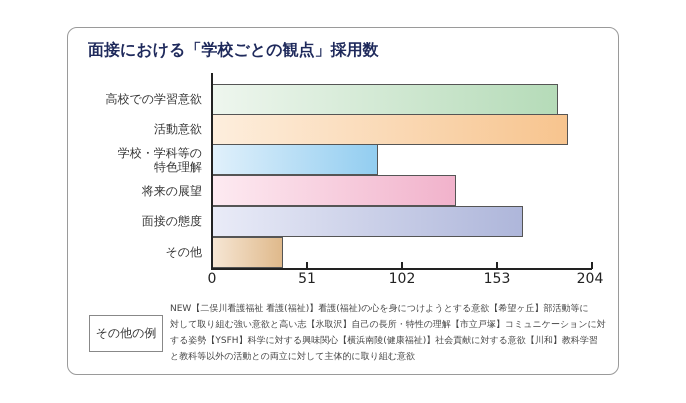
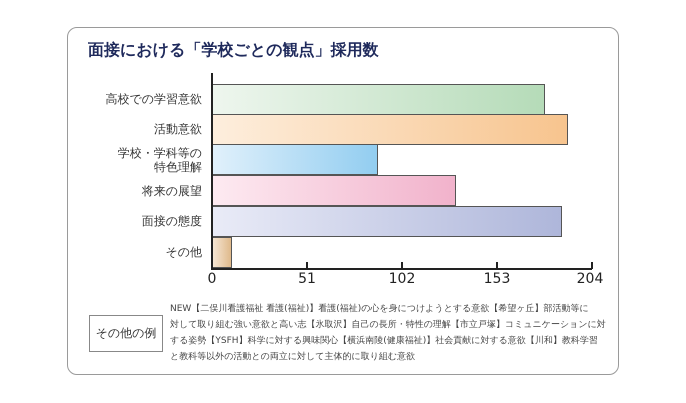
高校での学習意欲: 186 -> 179
面接の態度: 167 -> 188
その他: 38 -> 11
